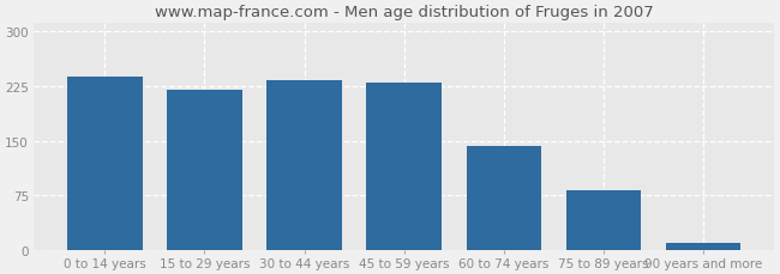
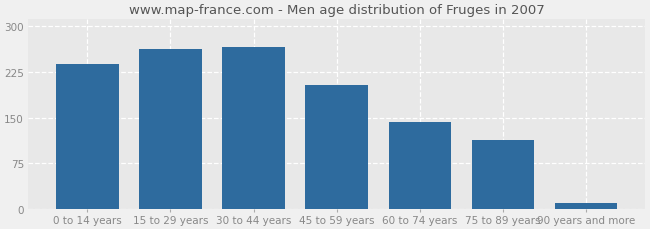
15 to 29 years: 220 -> 262
30 to 44 years: 233 -> 266
45 to 59 years: 230 -> 204
75 to 89 years: 83 -> 114
